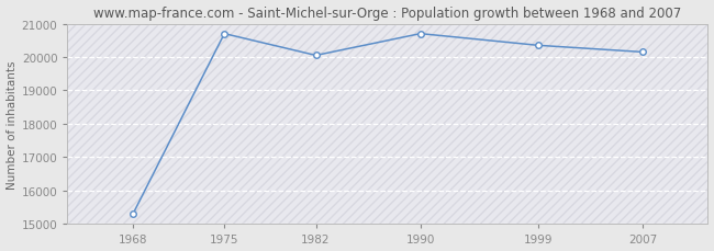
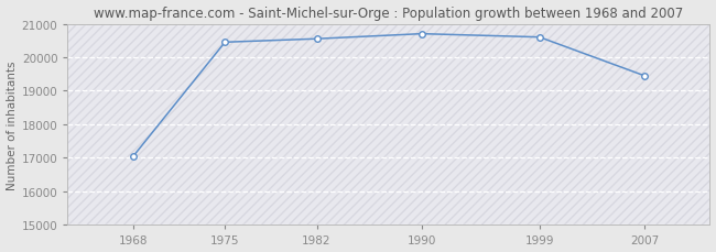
1968: 15300 -> 17050
1975: 20700 -> 20450
1982: 20050 -> 20550
1999: 20350 -> 20600
2007: 20150 -> 19450
